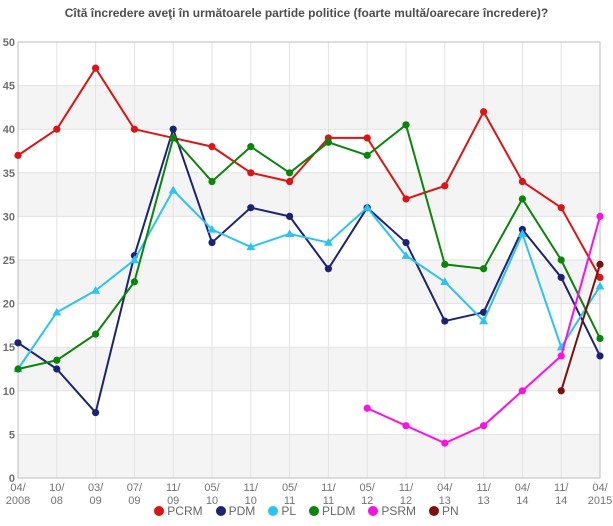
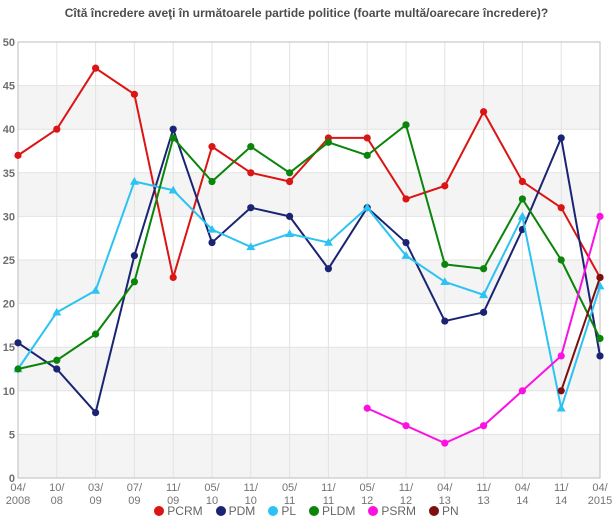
PCRM/07/09: 40 -> 44
PL/07/09: 25 -> 34
PCRM/11/09: 39 -> 23
PL/11/13: 18 -> 21
PL/04/14: 28 -> 30
PDM/11/14: 23 -> 39
PL/11/14: 15 -> 8
PN/04/2015: 24 -> 23
